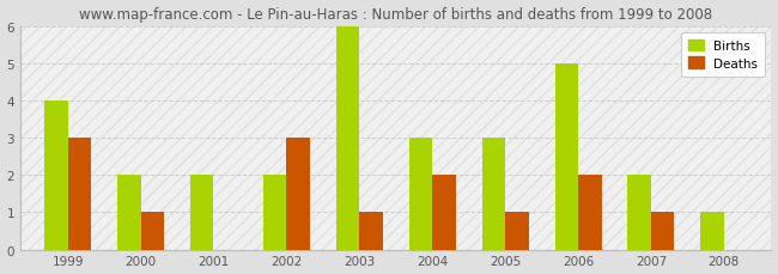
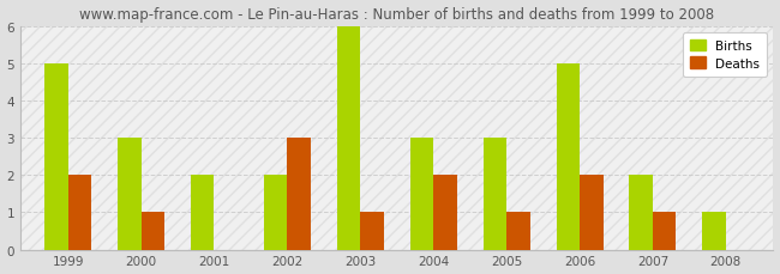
Births/1999: 4 -> 5
Deaths/1999: 3 -> 2
Births/2000: 2 -> 3
